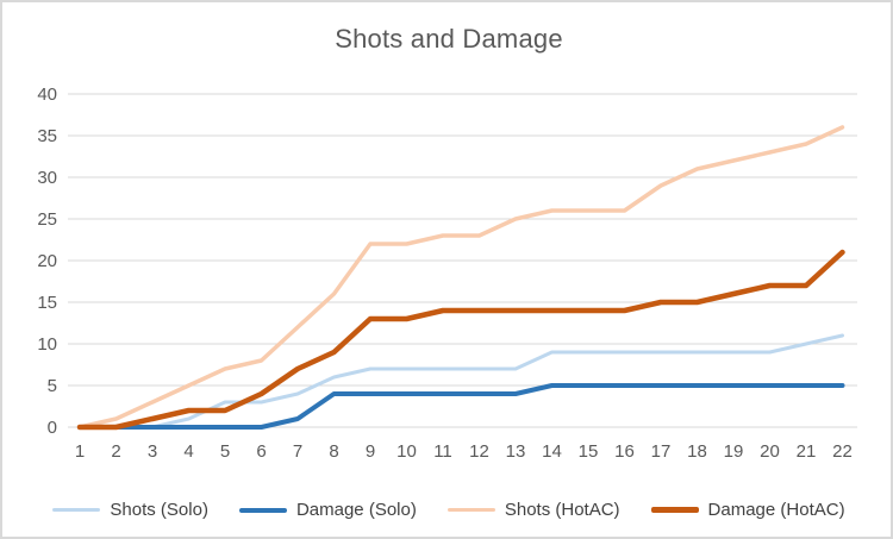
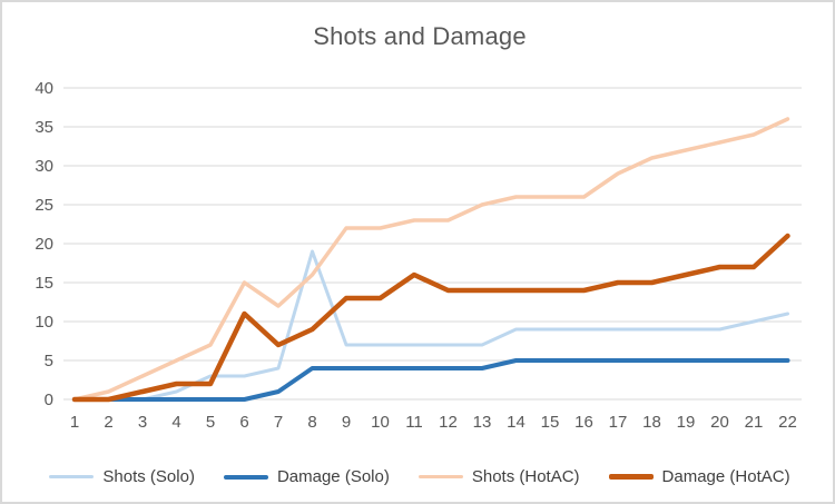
Shots (HotAC)/6: 8 -> 15
Damage (HotAC)/6: 4 -> 11
Shots (Solo)/8: 6 -> 19
Damage (HotAC)/11: 14 -> 16
